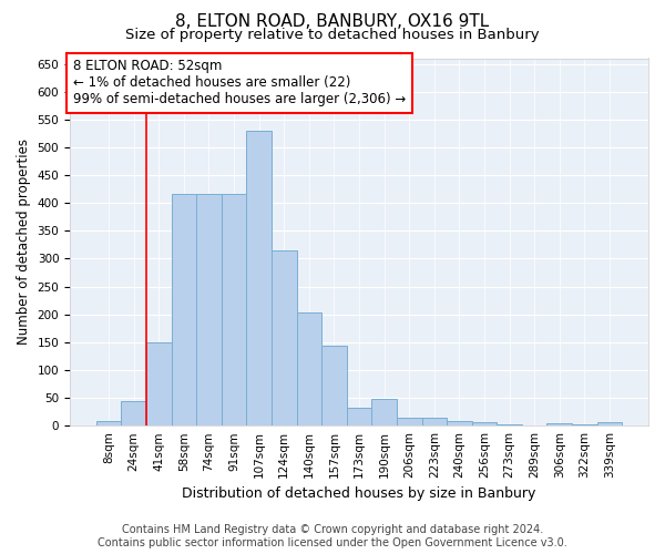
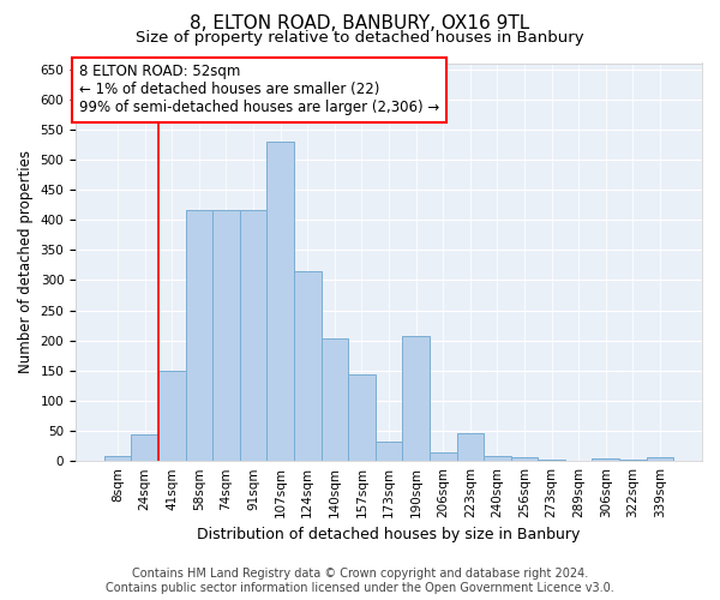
190sqm: 48 -> 208
223sqm: 14 -> 46
